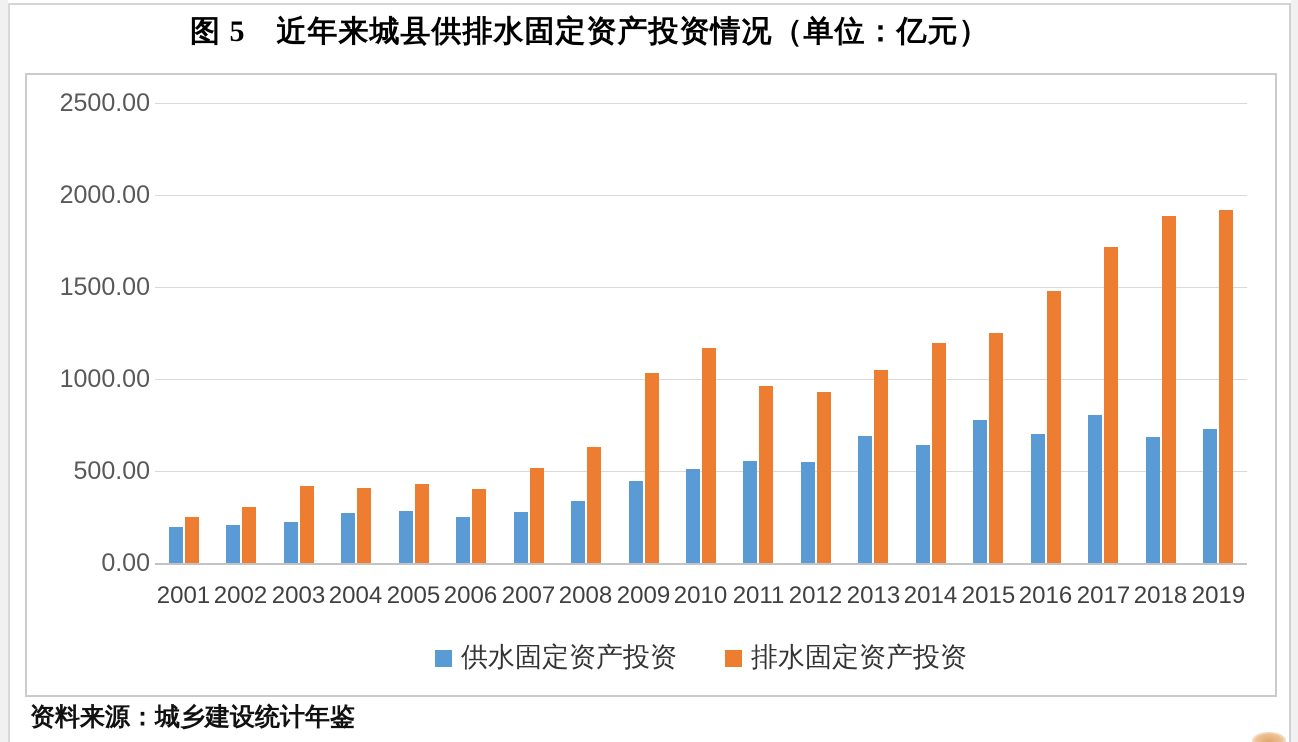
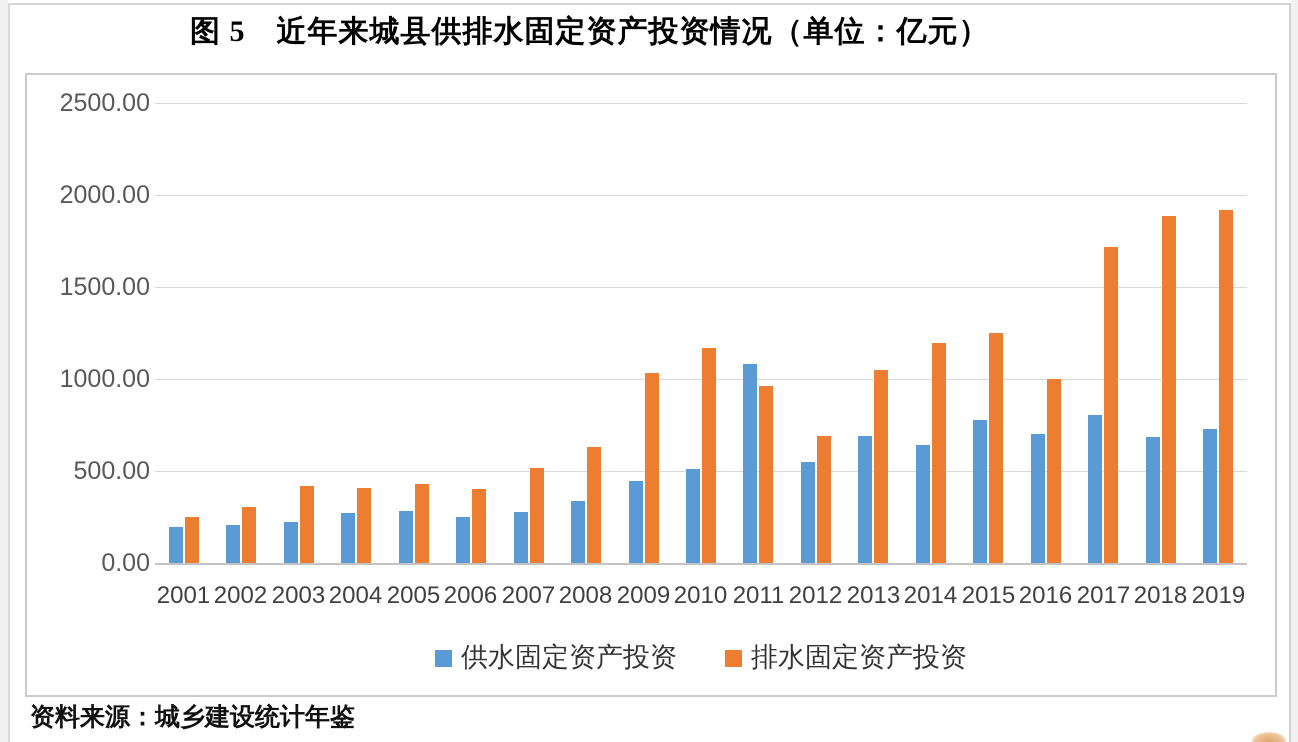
供水固定资产投资/2011: 550 -> 1080
排水固定资产投资/2012: 930 -> 690
排水固定资产投资/2016: 1480 -> 1000
